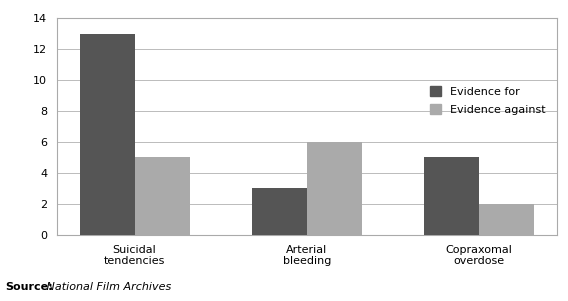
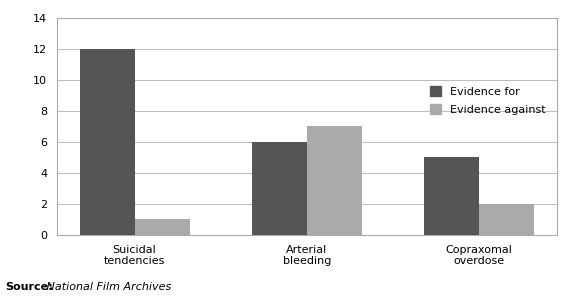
Evidence for/Suicidal tendencies: 13 -> 12
Evidence against/Suicidal tendencies: 5 -> 1
Evidence for/Arterial bleeding: 3 -> 6
Evidence against/Arterial bleeding: 6 -> 7
